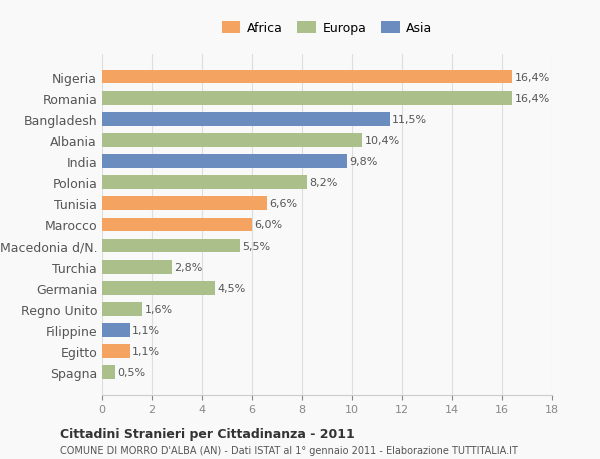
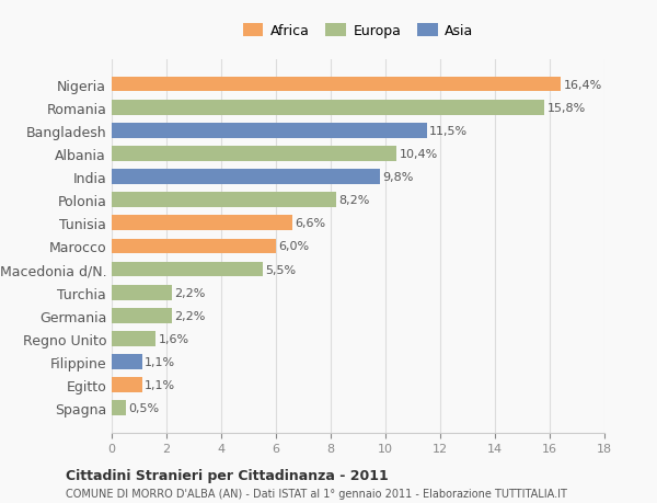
Romania: 16,4% -> 15,8%
Turchia: 2,8% -> 2,2%
Germania: 4,5% -> 2,2%
